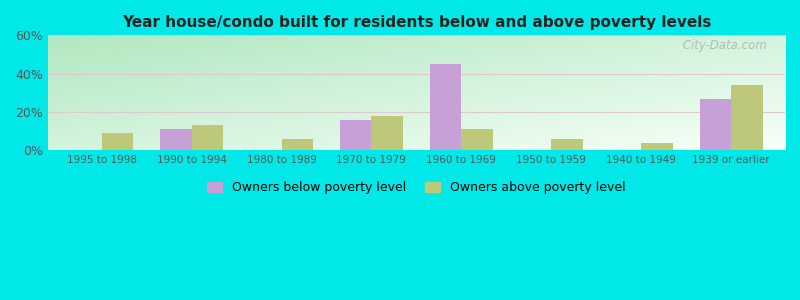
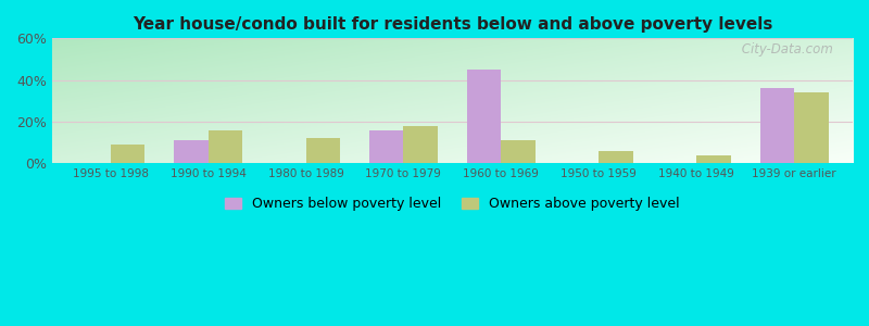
Owners above poverty level/1990 to 1994: 13% -> 16%
Owners above poverty level/1980 to 1989: 6% -> 12%
Owners below poverty level/1939 or earlier: 27% -> 36%
